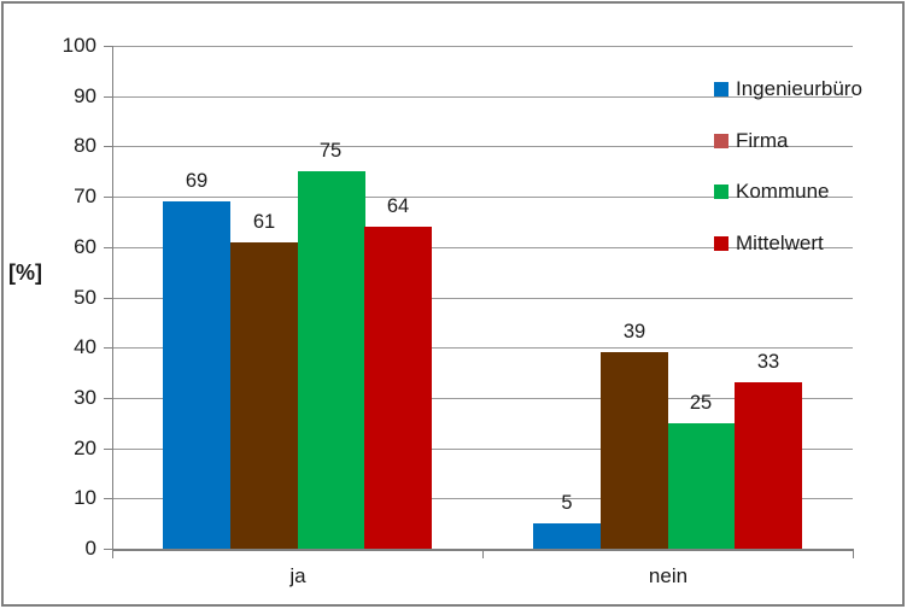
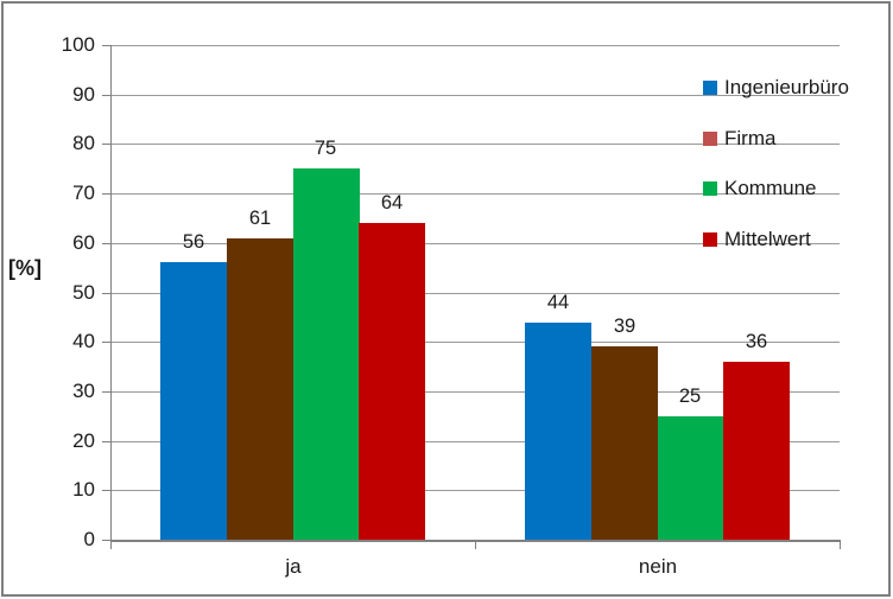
Ingenieurbüro/ja: 69 -> 56
Ingenieurbüro/nein: 5 -> 44
Mittelwert/nein: 33 -> 36
